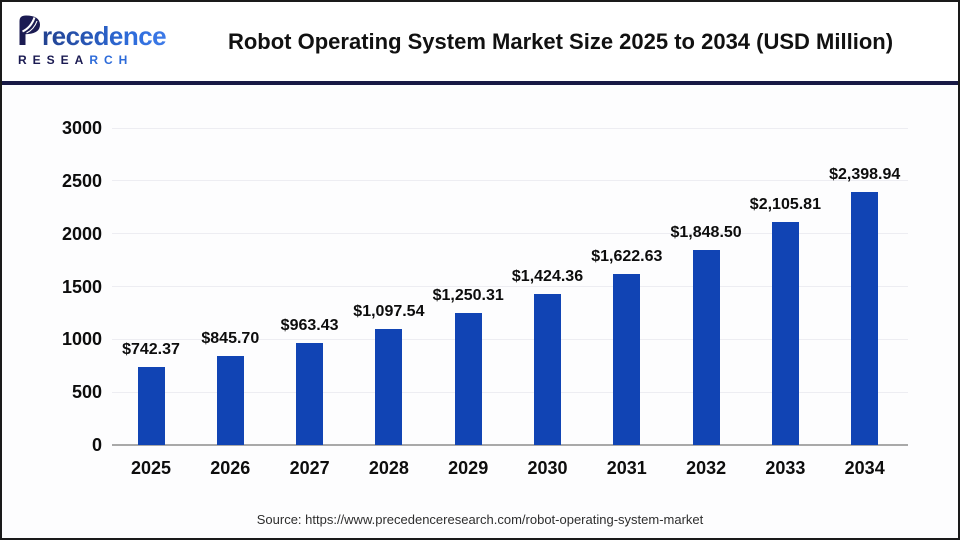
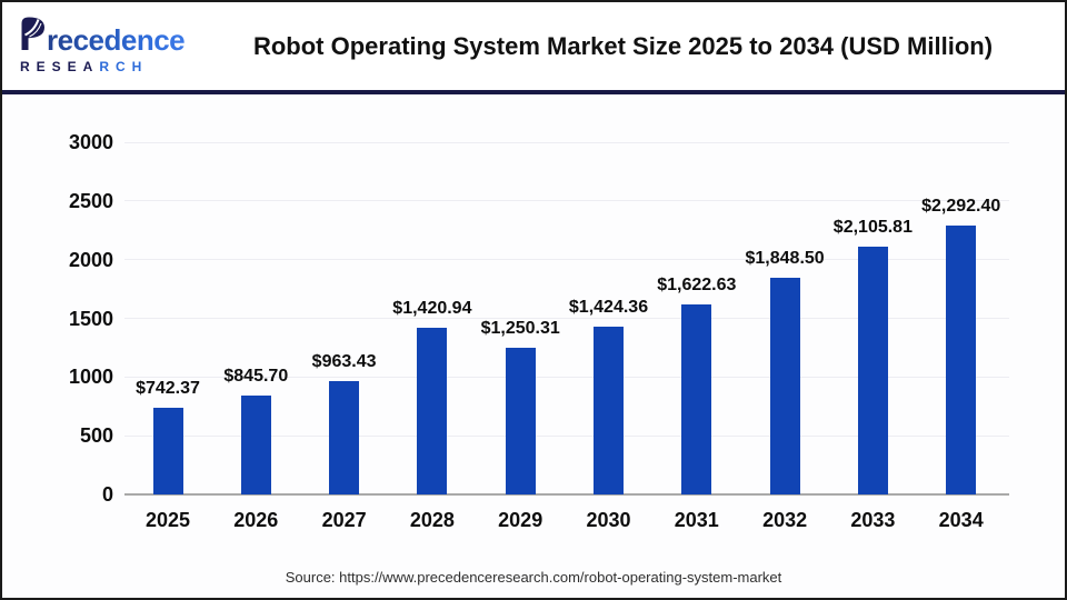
2028: $1,097.54 -> $1,420.94
2034: $2,398.94 -> $2,292.40
